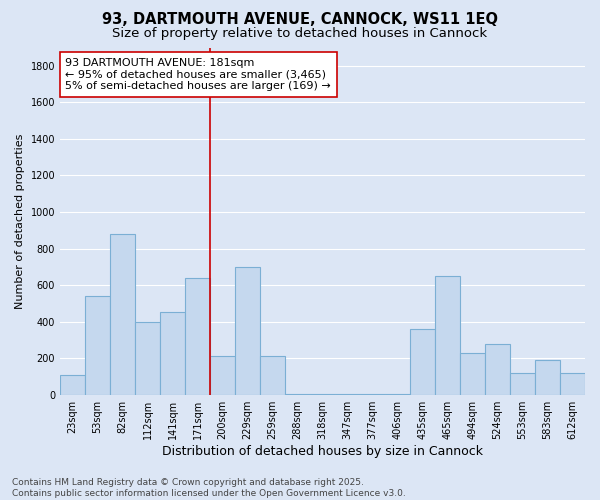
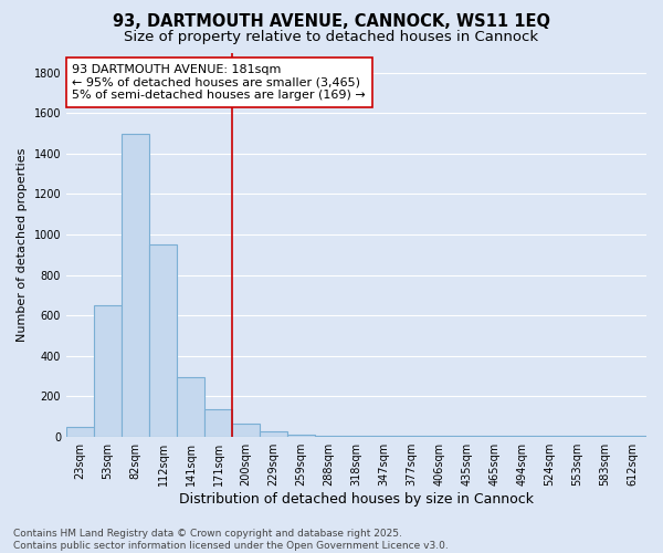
23sqm: 110 -> 40
53sqm: 540 -> 650
82sqm: 880 -> 1500
112sqm: 400 -> 950
141sqm: 450 -> 300
171sqm: 640 -> 140
200sqm: 210 -> 60
229sqm: 700 -> 20
259sqm: 210 -> 10
435sqm: 360 -> 0
465sqm: 650 -> 0
494sqm: 230 -> 0
524sqm: 280 -> 0
553sqm: 120 -> 0
583sqm: 190 -> 0
612sqm: 120 -> 0
